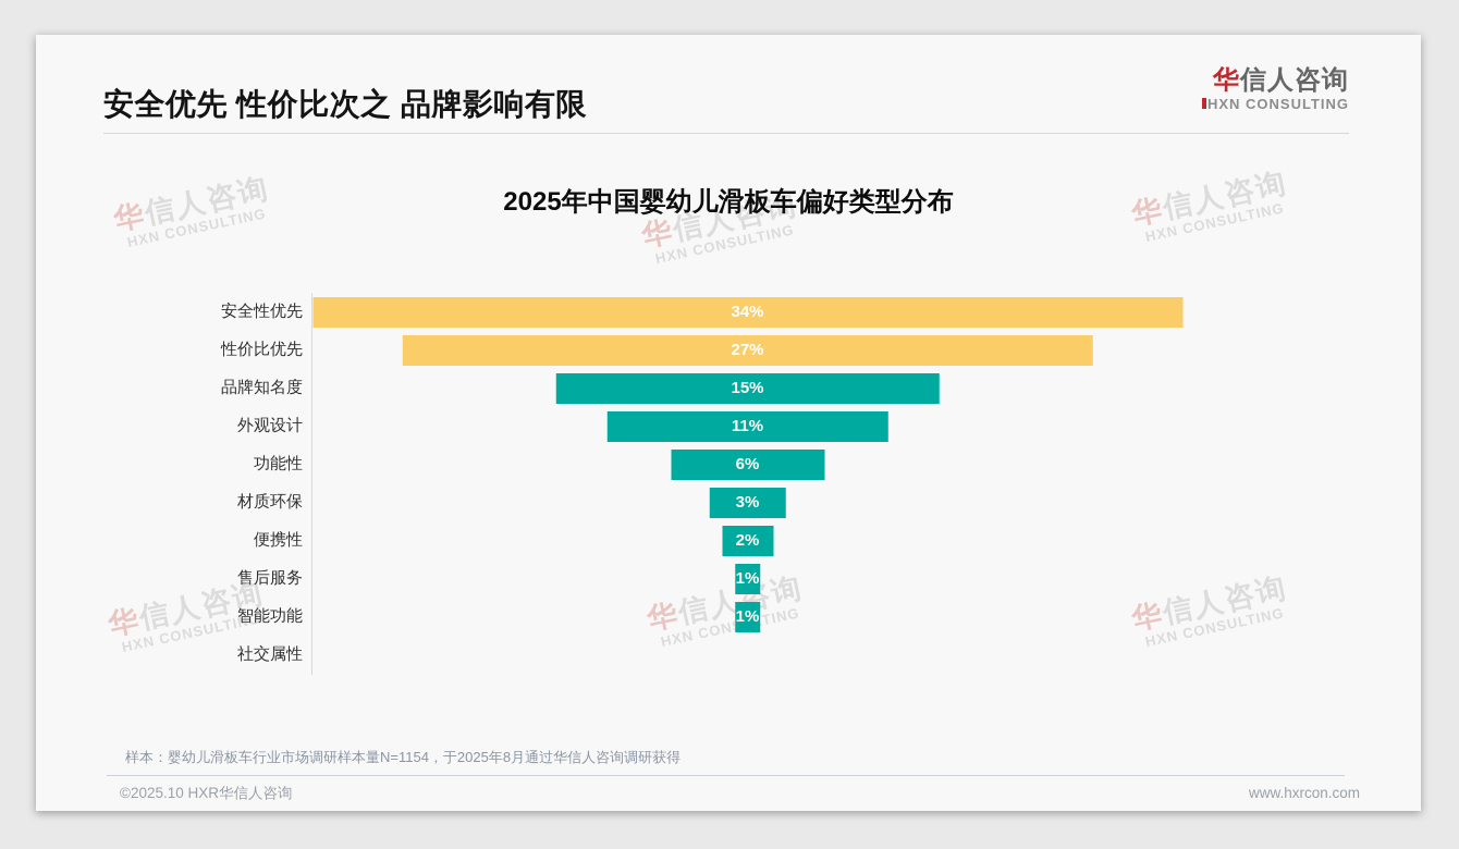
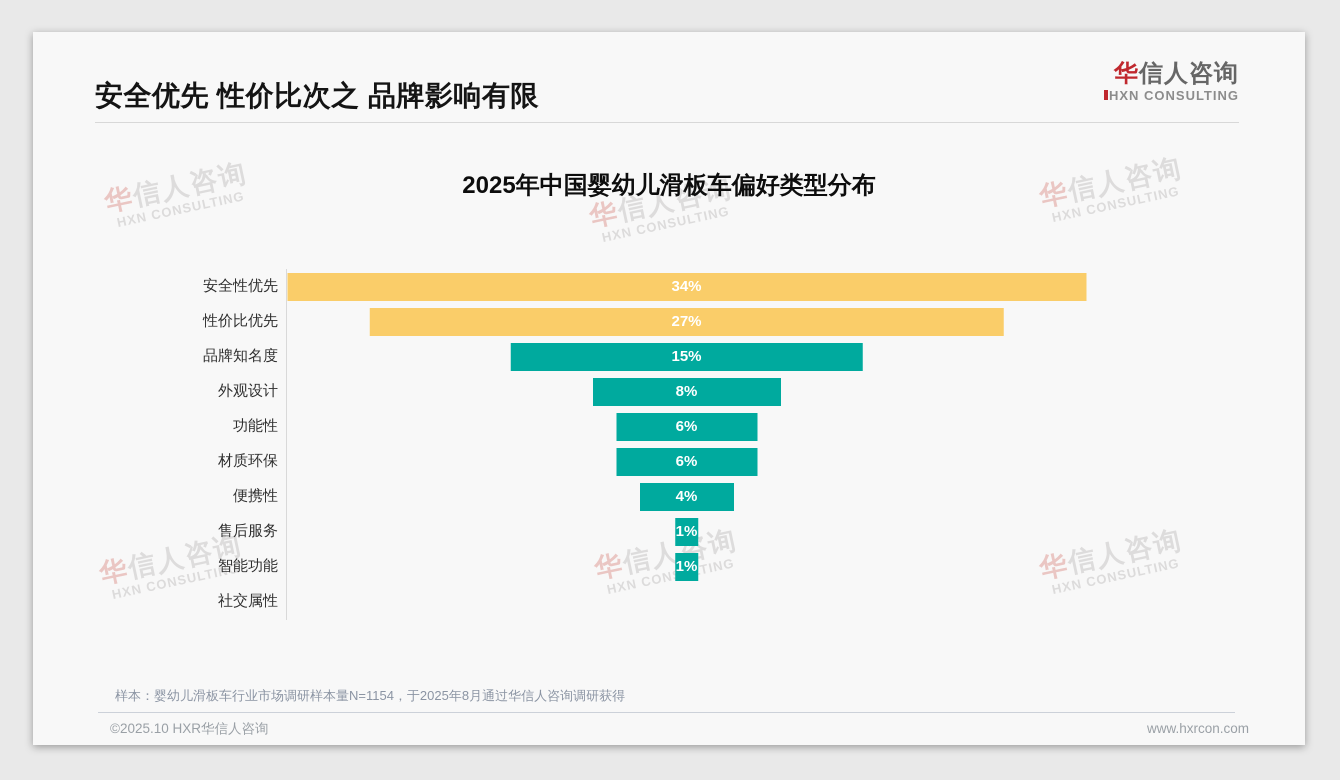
外观设计: 11% -> 8%
材质环保: 3% -> 6%
便携性: 2% -> 4%
